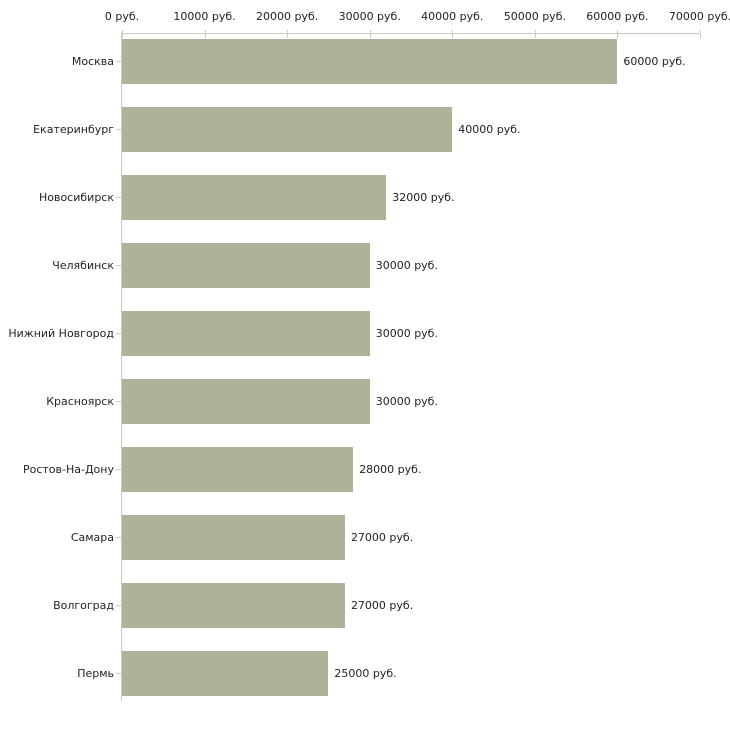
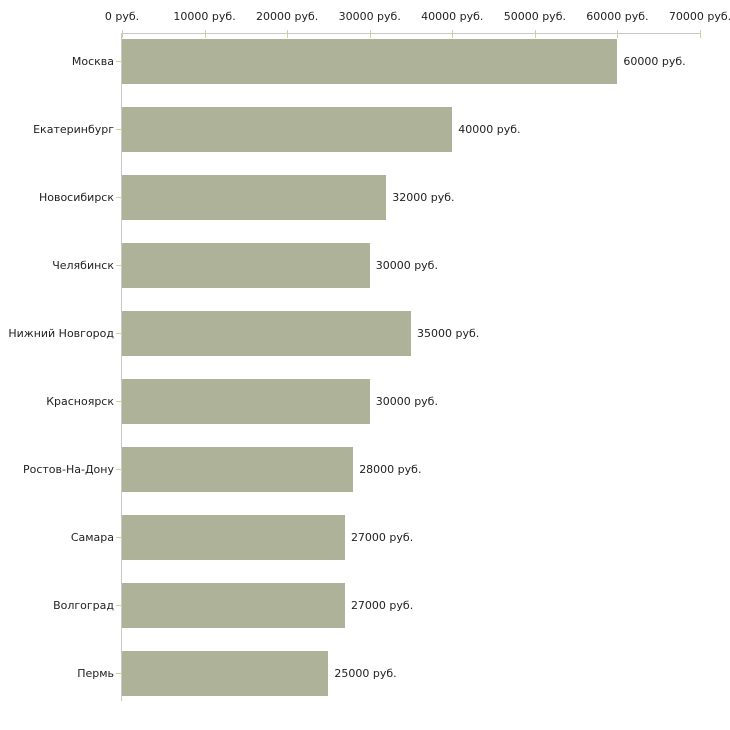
Нижний Новгород: 30000 -> 35000
